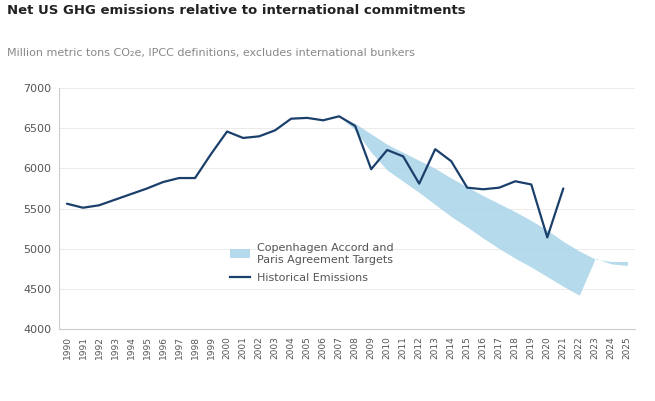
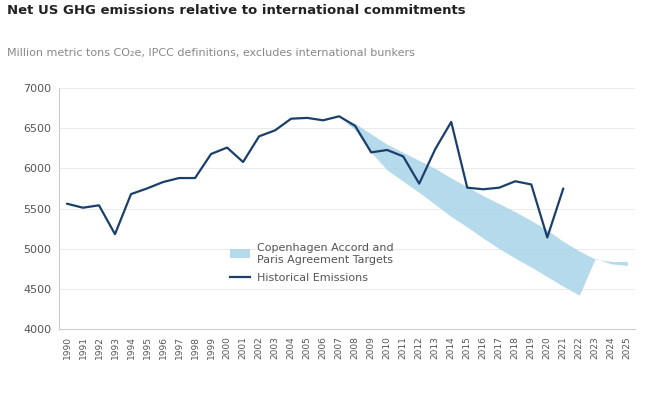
Historical Emissions/1993: 5610 -> 5180
Historical Emissions/2000: 6460 -> 6260
Historical Emissions/2001: 6380 -> 6080
Historical Emissions/2009: 5990 -> 6200
Historical Emissions/2014: 6090 -> 6580
